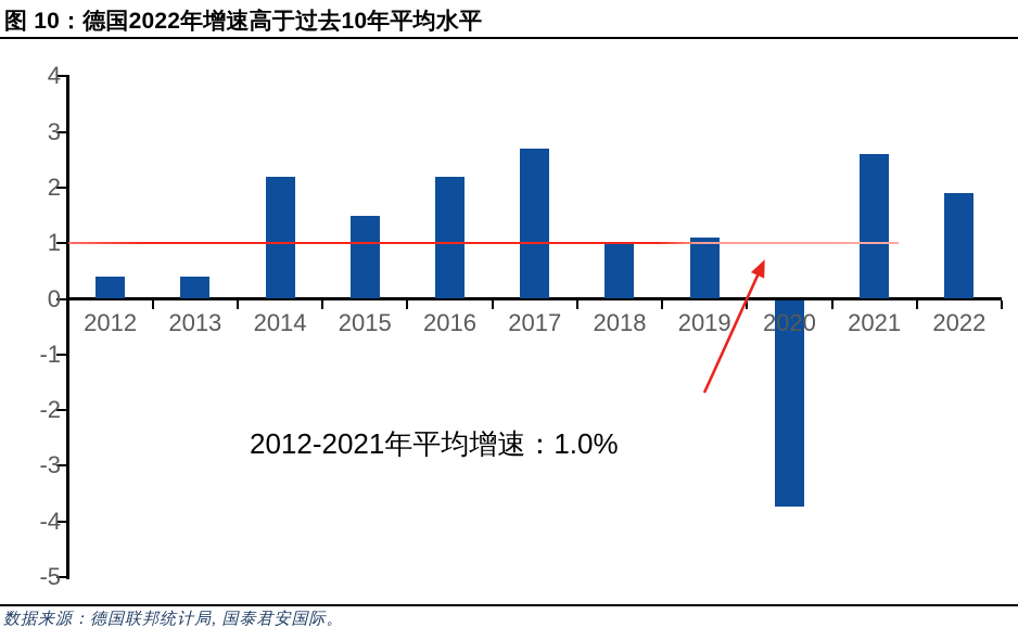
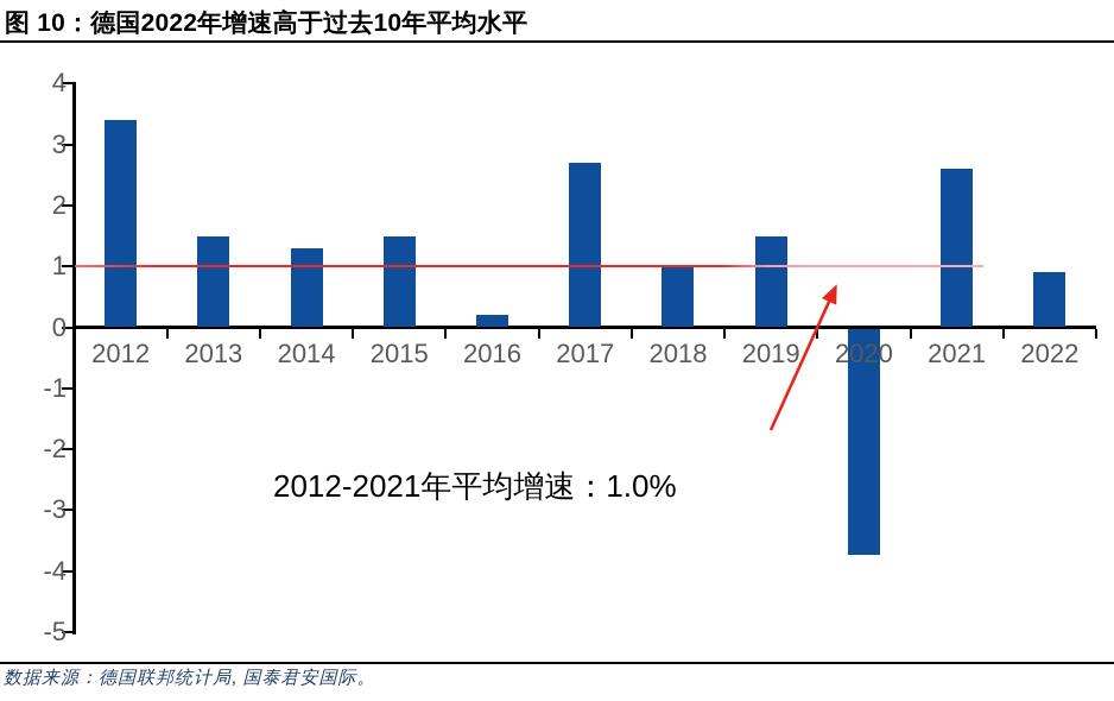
2012: 0.4 -> 3.4
2013: 0.4 -> 1.5
2014: 2.2 -> 1.3
2016: 2.2 -> 0.2
2019: 1.1 -> 1.5
2022: 1.9 -> 0.9
